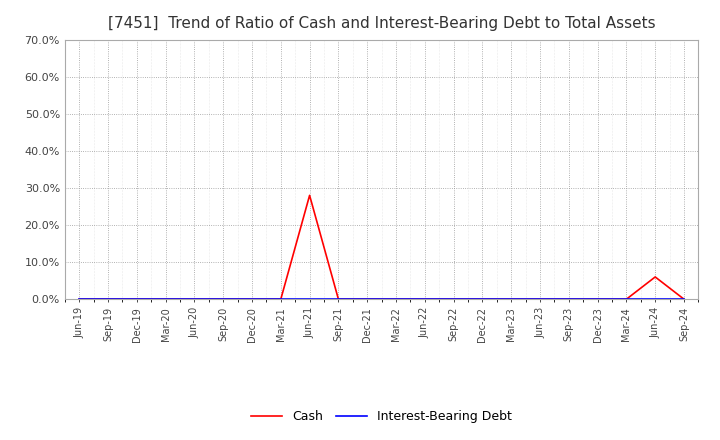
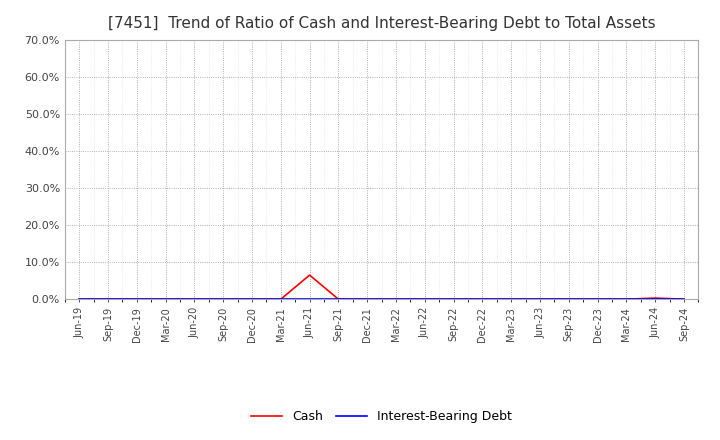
Cash/Jun-21: 28.0% -> 6.5%
Cash/Jun-24: 6.0% -> 0.3%
